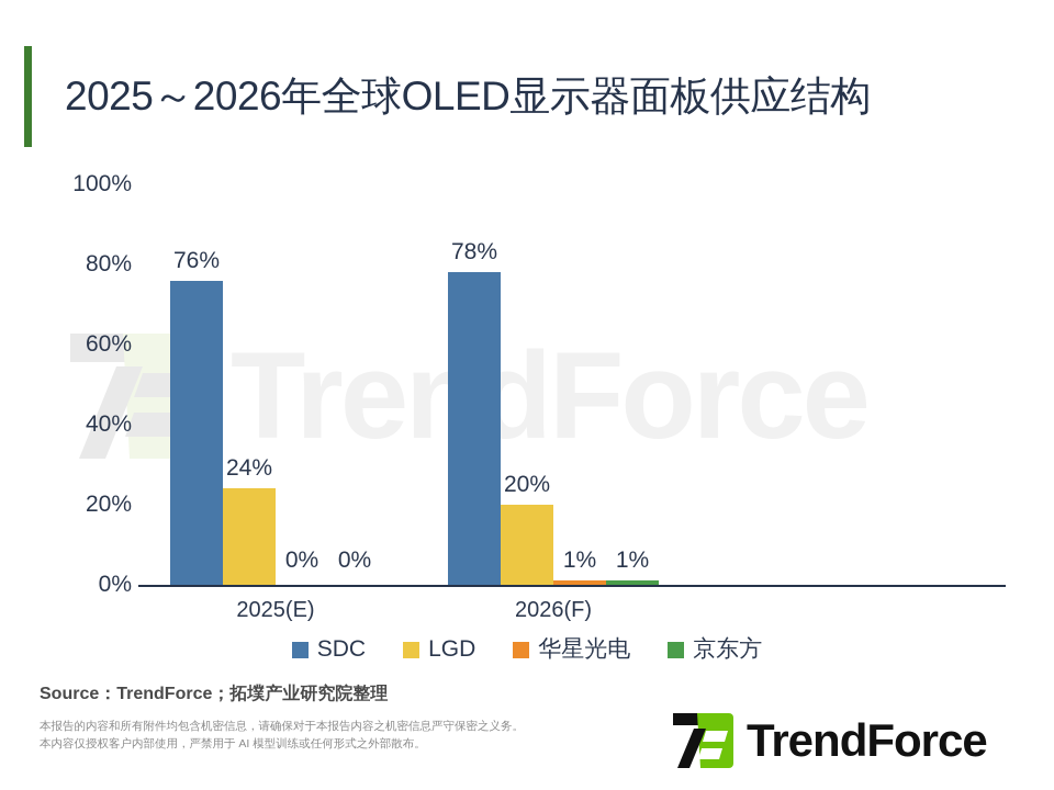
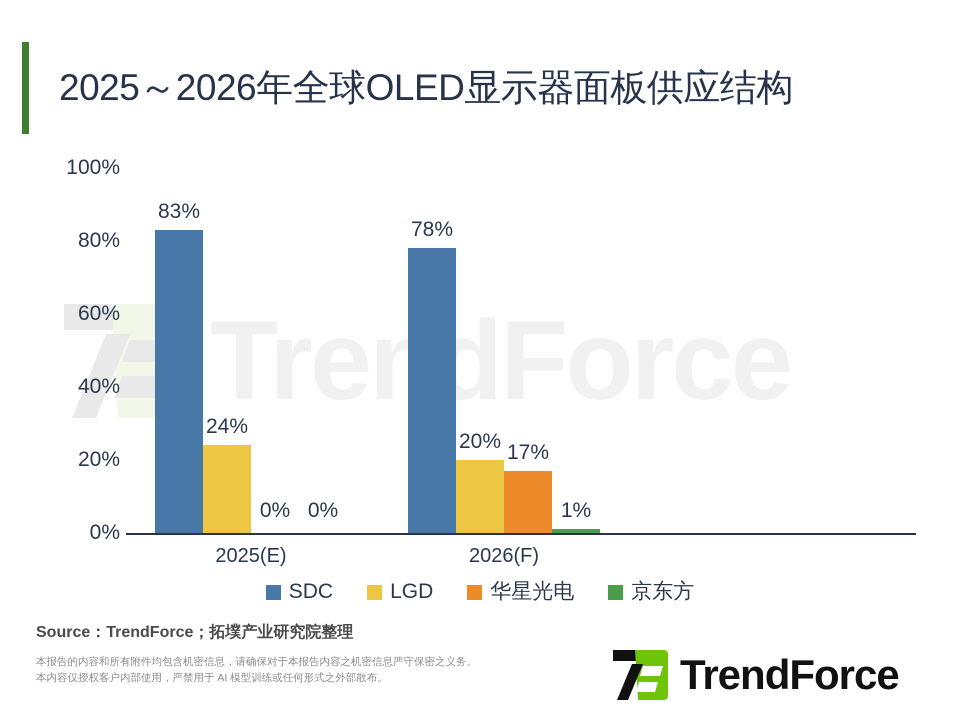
SDC/2025(E): 76% -> 83%
华星光电/2026(F): 1% -> 17%
